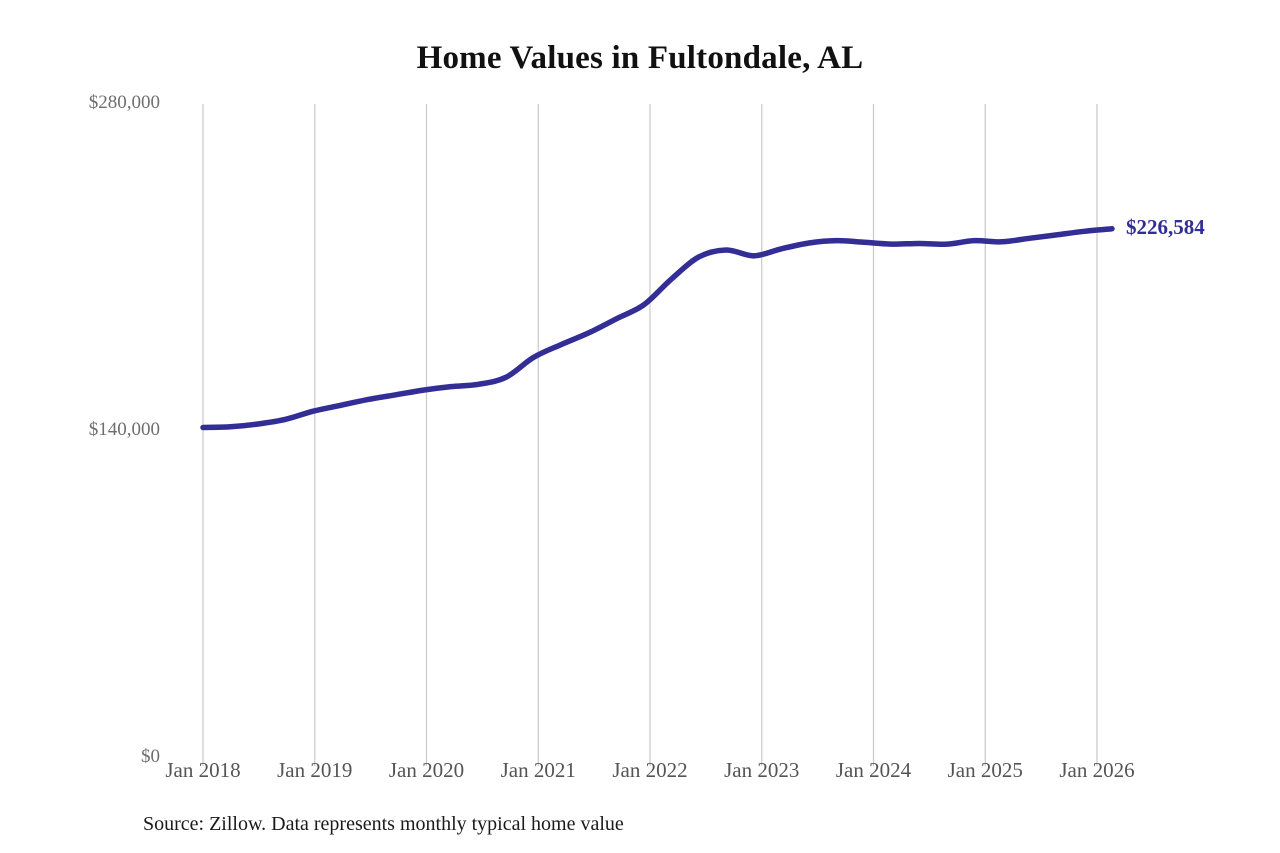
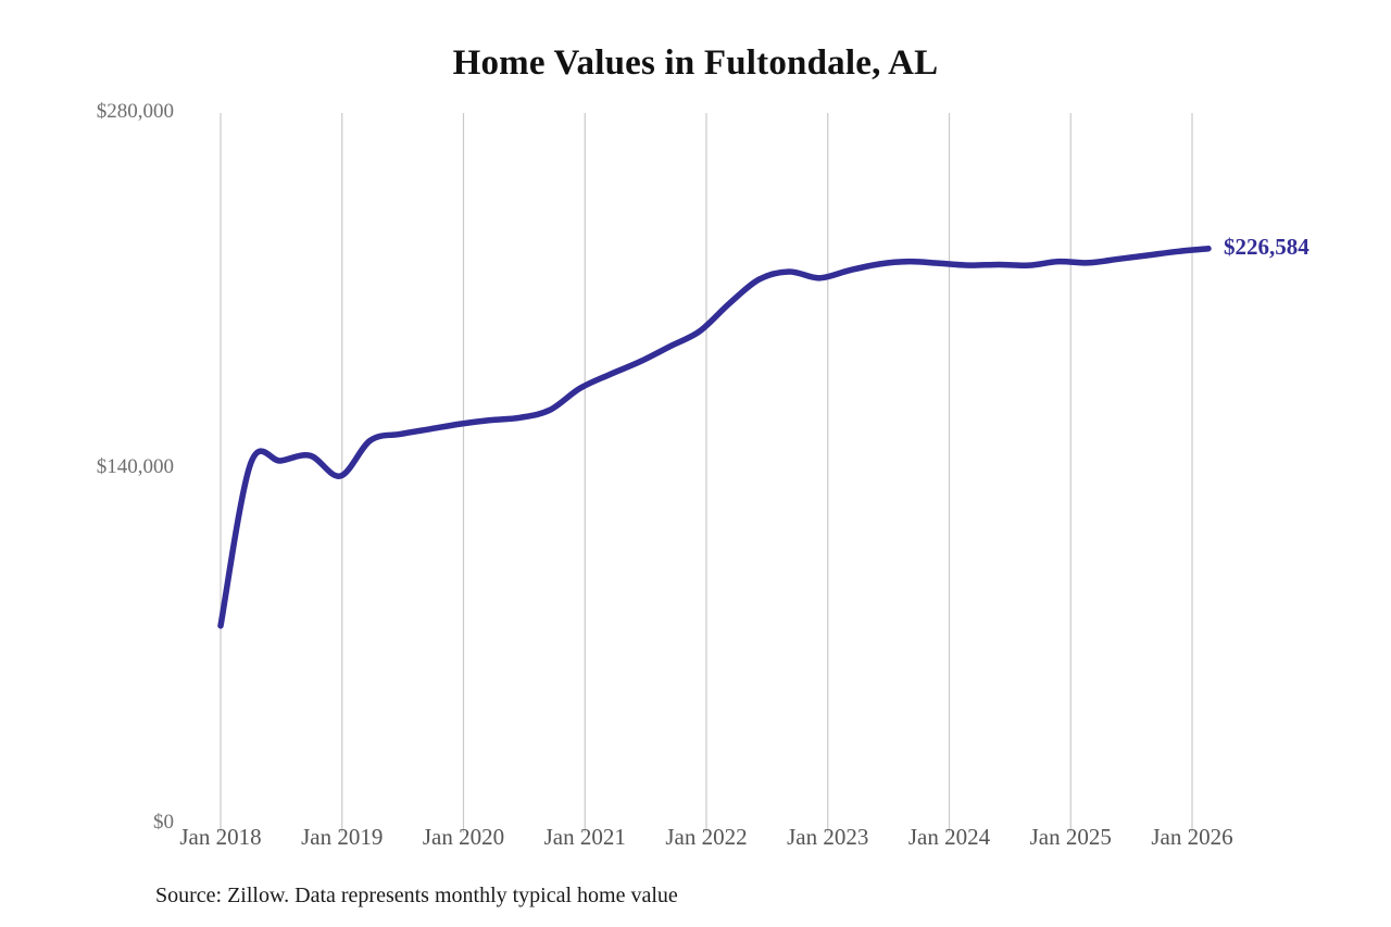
Jan 2018: $142000 -> $78000
Jan 2019: $148000 -> $137000
